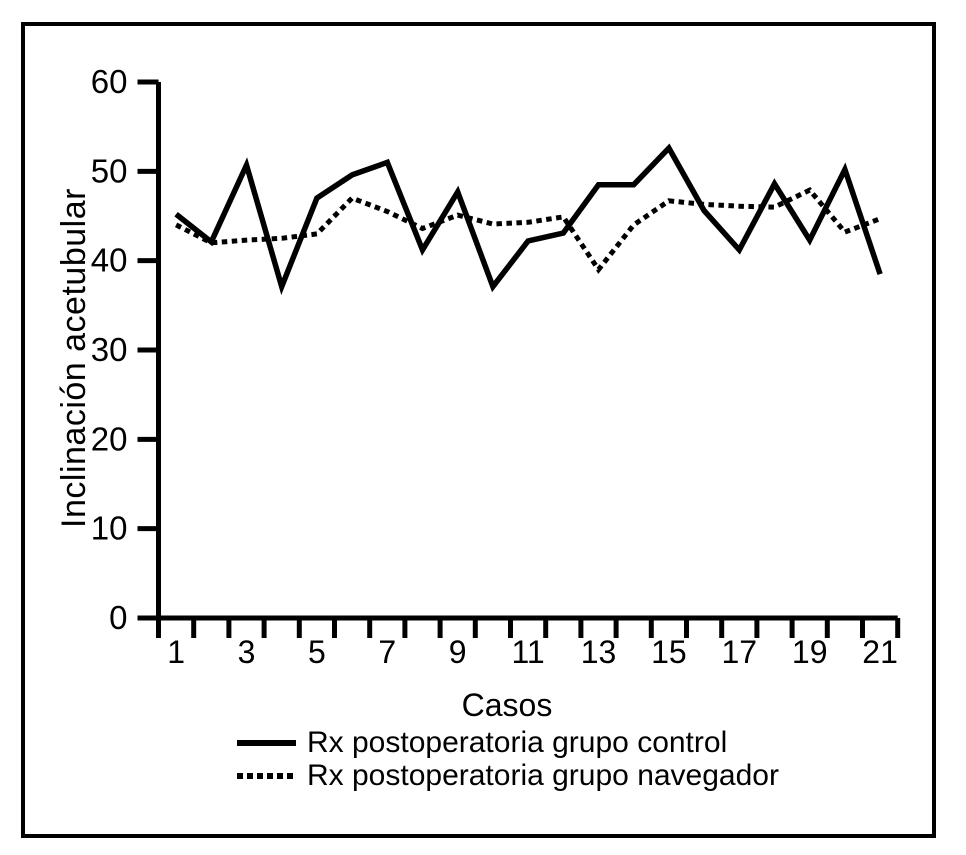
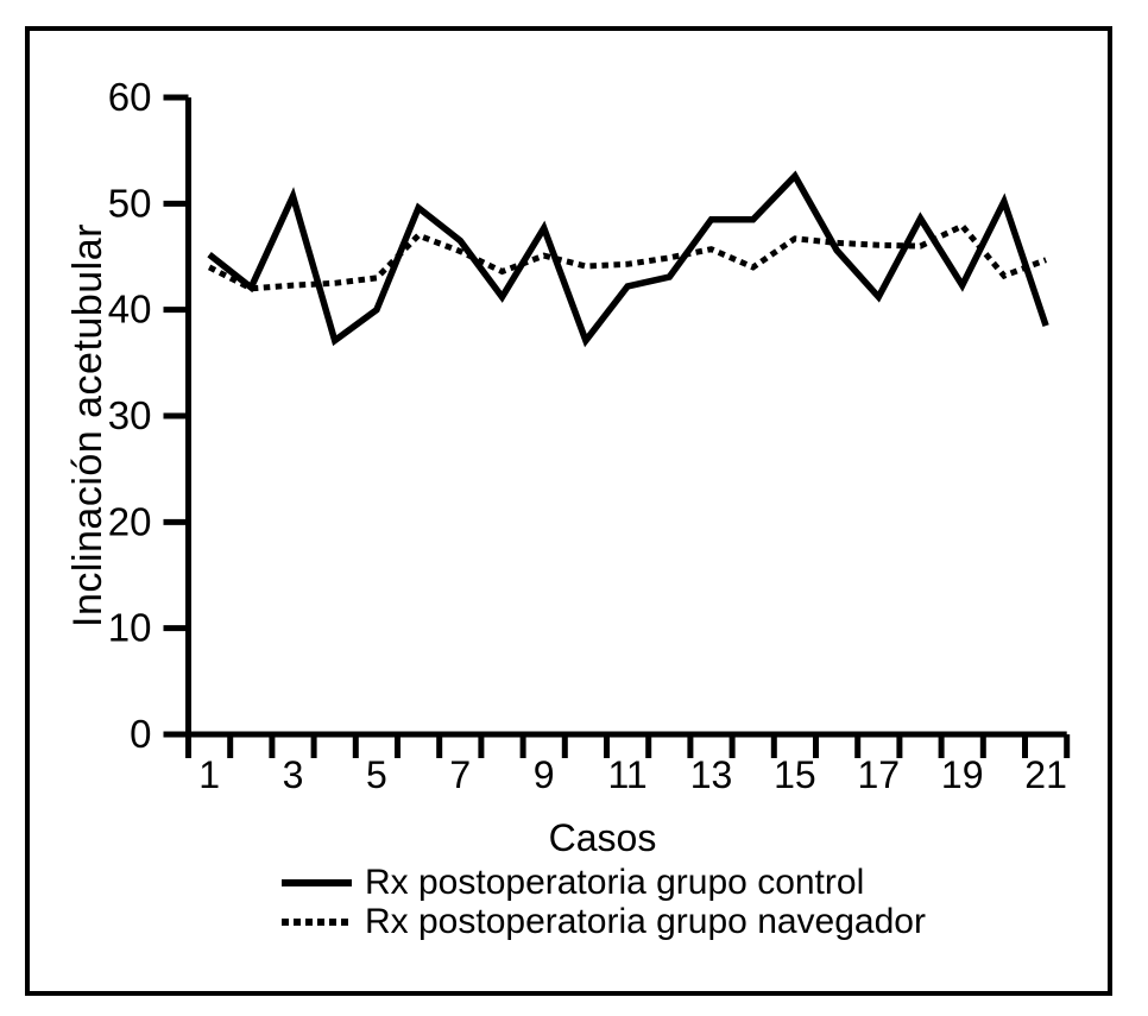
Rx postoperatoria grupo control/5: 47 -> 40
Rx postoperatoria grupo control/7: 51 -> 46
Rx postoperatoria grupo navegador/13: 39 -> 46
